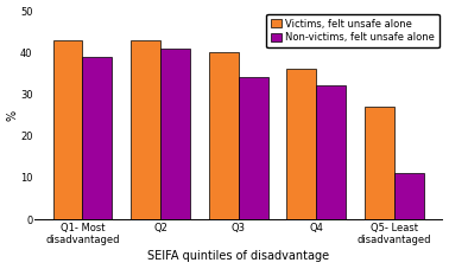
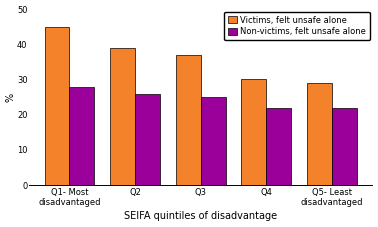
Victims, felt unsafe alone/Q1- Most disadvantaged: 43 -> 45
Non-victims, felt unsafe alone/Q1- Most disadvantaged: 39 -> 28
Victims, felt unsafe alone/Q2: 43 -> 39
Non-victims, felt unsafe alone/Q2: 41 -> 26
Victims, felt unsafe alone/Q3: 40 -> 37
Non-victims, felt unsafe alone/Q3: 34 -> 25
Victims, felt unsafe alone/Q4: 36 -> 30
Non-victims, felt unsafe alone/Q4: 32 -> 22
Victims, felt unsafe alone/Q5- Least disadvantaged: 27 -> 29
Non-victims, felt unsafe alone/Q5- Least disadvantaged: 11 -> 22
